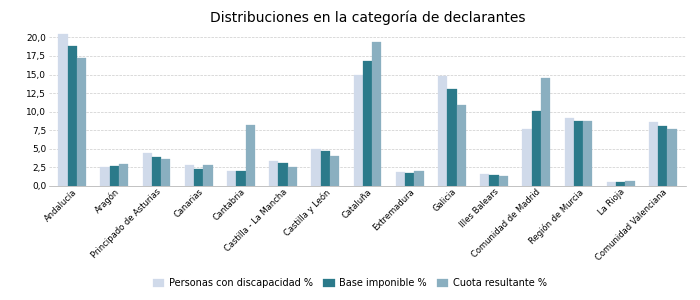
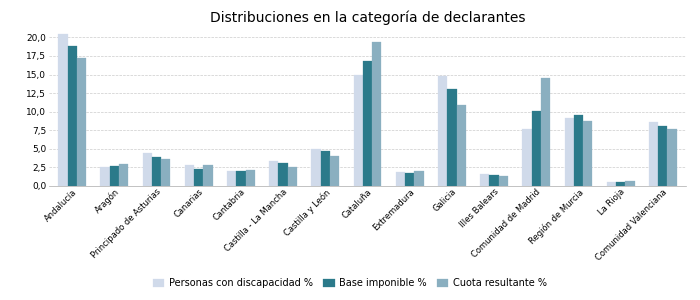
Cuota resultante %/Cantabria: 8,2 -> 2,1
Base imponible %/Región de Murcia: 8,8 -> 9,6
